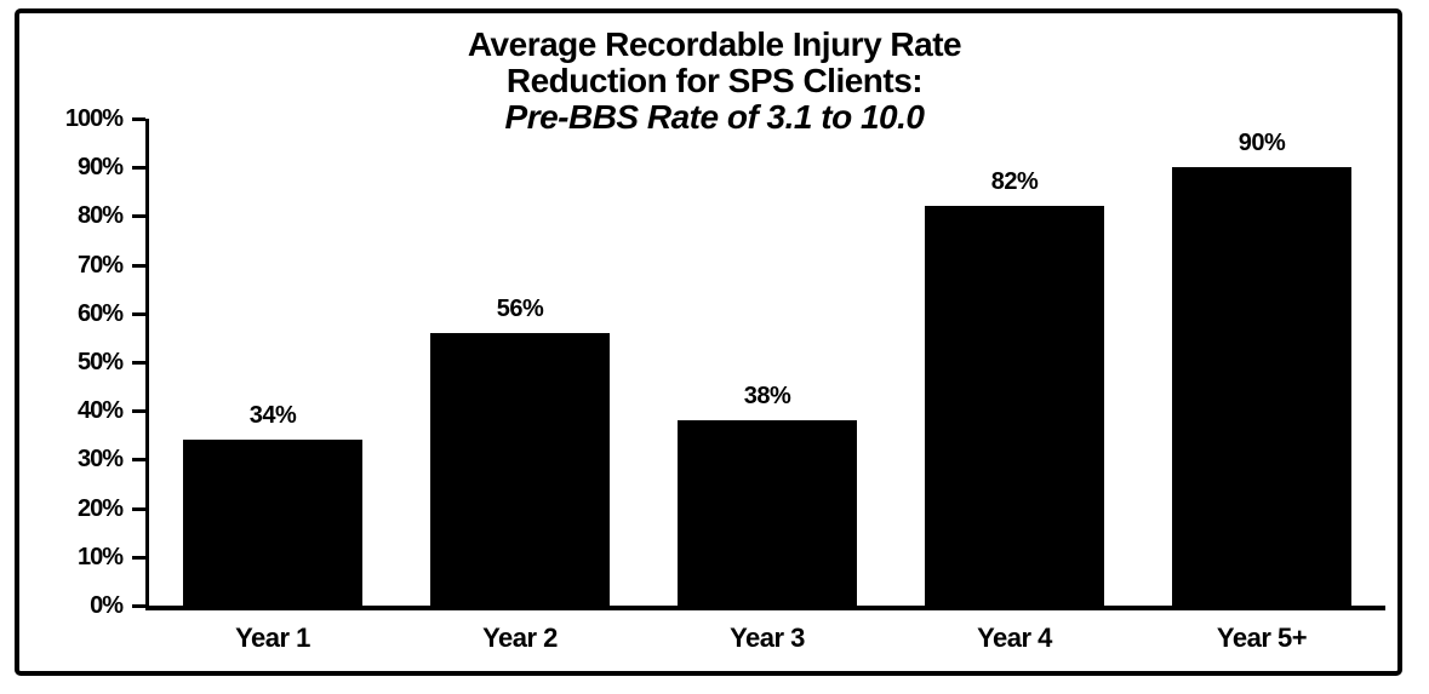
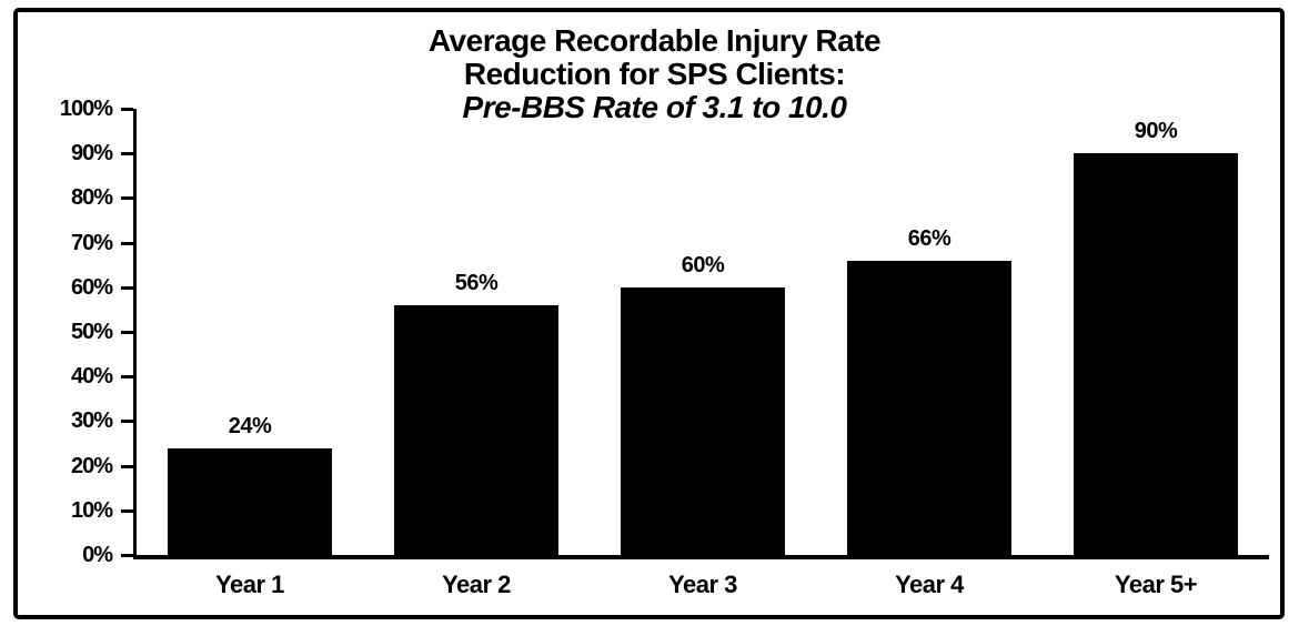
Year 1: 34% -> 24%
Year 3: 38% -> 60%
Year 4: 82% -> 66%
